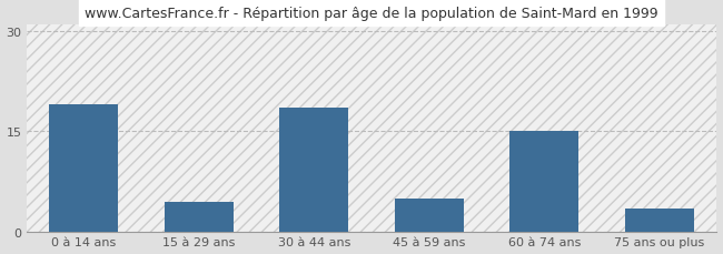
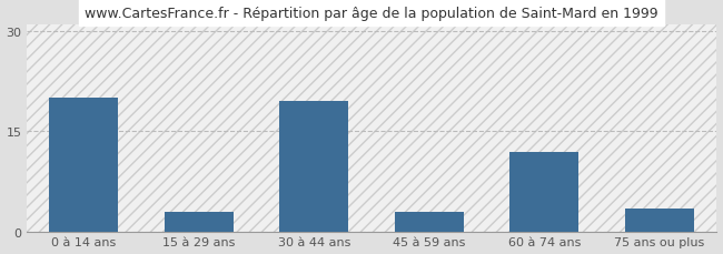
0 à 14 ans: 19.0 -> 20.0
15 à 29 ans: 4.5 -> 3.0
30 à 44 ans: 18.5 -> 19.6
45 à 59 ans: 5.0 -> 3.0
60 à 74 ans: 15.0 -> 12.0
